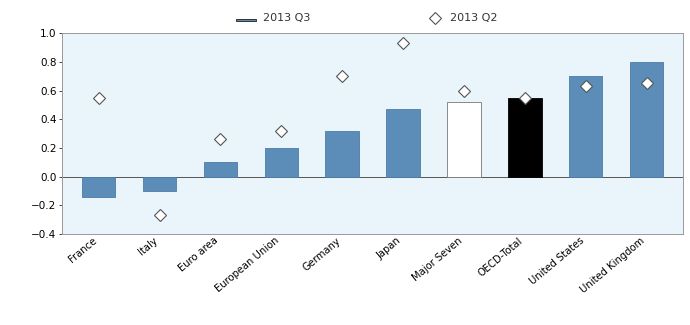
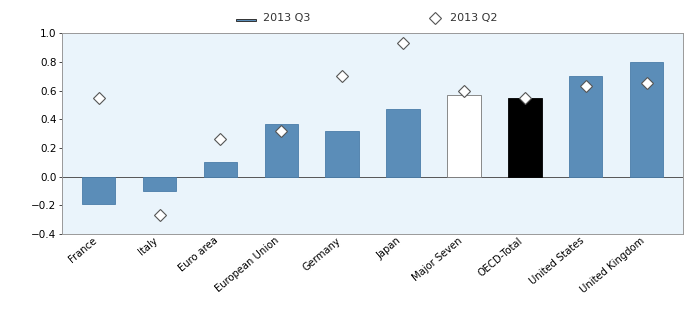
France: -0.14 -> -0.19
European Union: 0.20 -> 0.37
Major Seven: 0.52 -> 0.57
